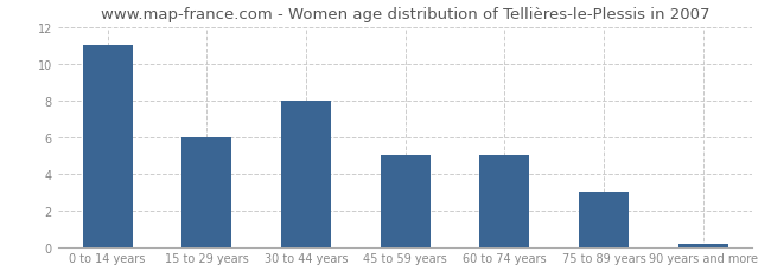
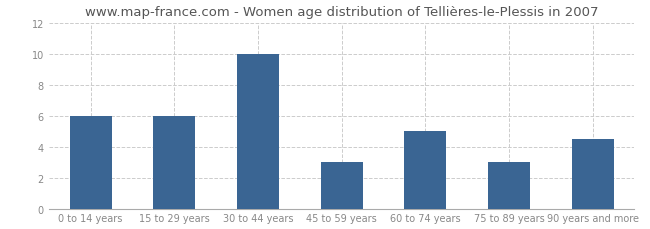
0 to 14 years: 11.0 -> 6.0
30 to 44 years: 8.0 -> 10.0
45 to 59 years: 5.0 -> 3.0
90 years and more: 0.1 -> 4.5
